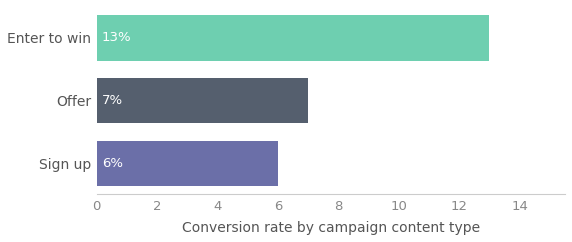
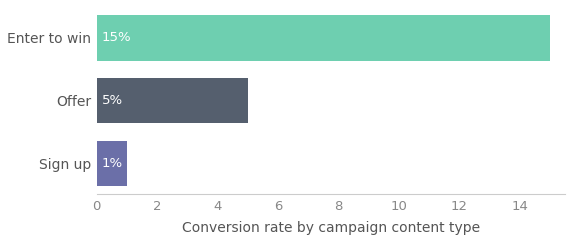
Enter to win: 13% -> 15%
Offer: 7% -> 5%
Sign up: 6% -> 1%
